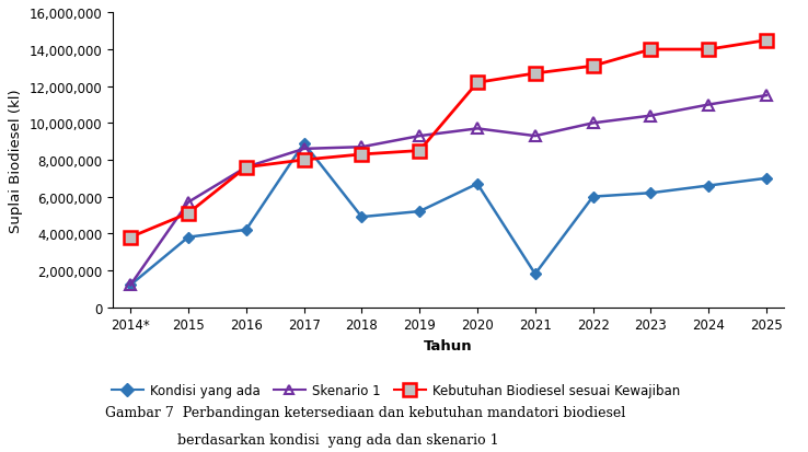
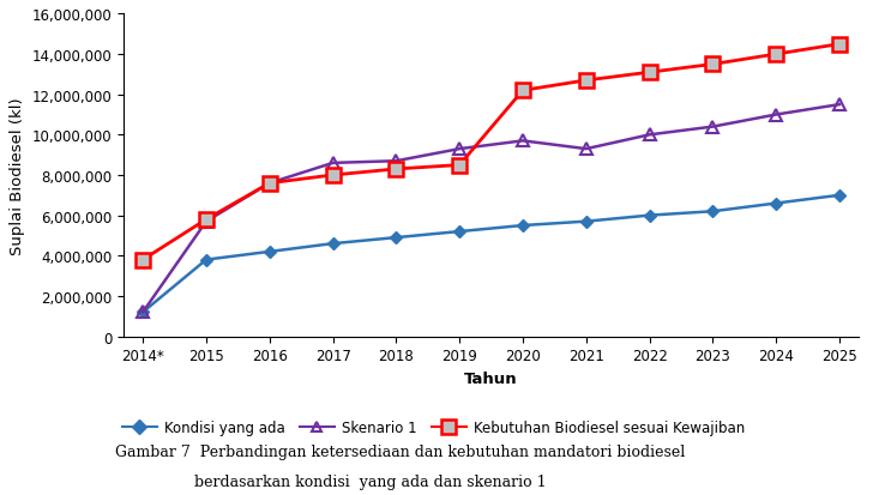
Kebutuhan Biodiesel sesuai Kewajiban/2015: 5,100,000 -> 5,800,000
Kondisi yang ada/2017: 8,900,000 -> 4,600,000
Kondisi yang ada/2020: 6,700,000 -> 5,500,000
Kondisi yang ada/2021: 1,800,000 -> 5,700,000
Kebutuhan Biodiesel sesuai Kewajiban/2023: 14,000,000 -> 13,500,000
